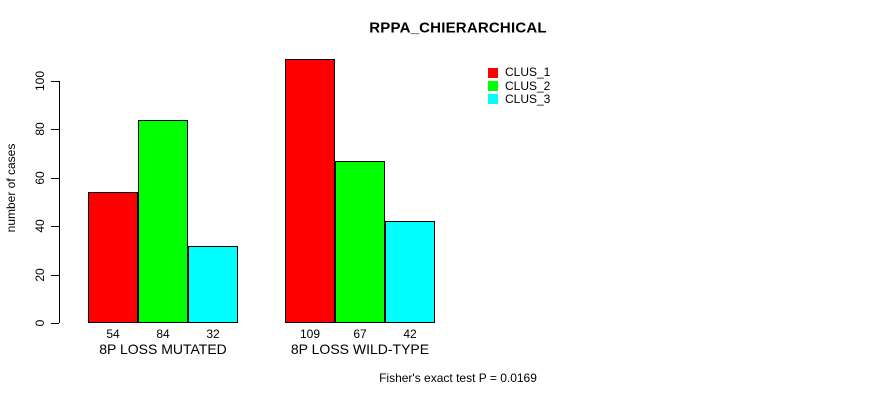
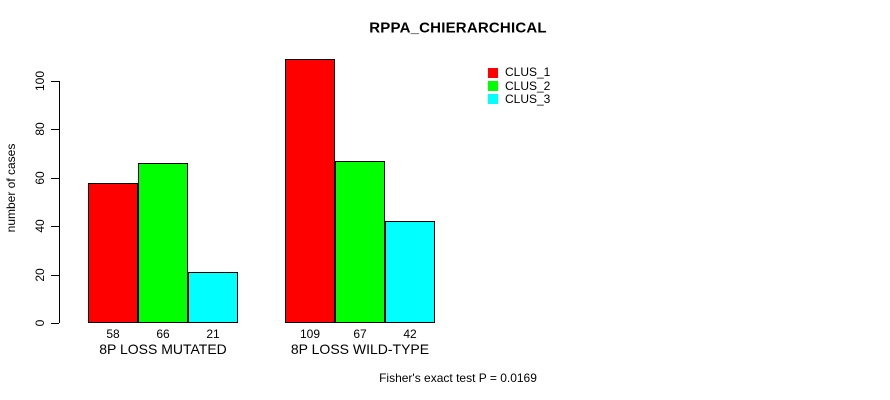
CLUS_1/8P LOSS MUTATED: 54 -> 58
CLUS_2/8P LOSS MUTATED: 84 -> 66
CLUS_3/8P LOSS MUTATED: 32 -> 21
